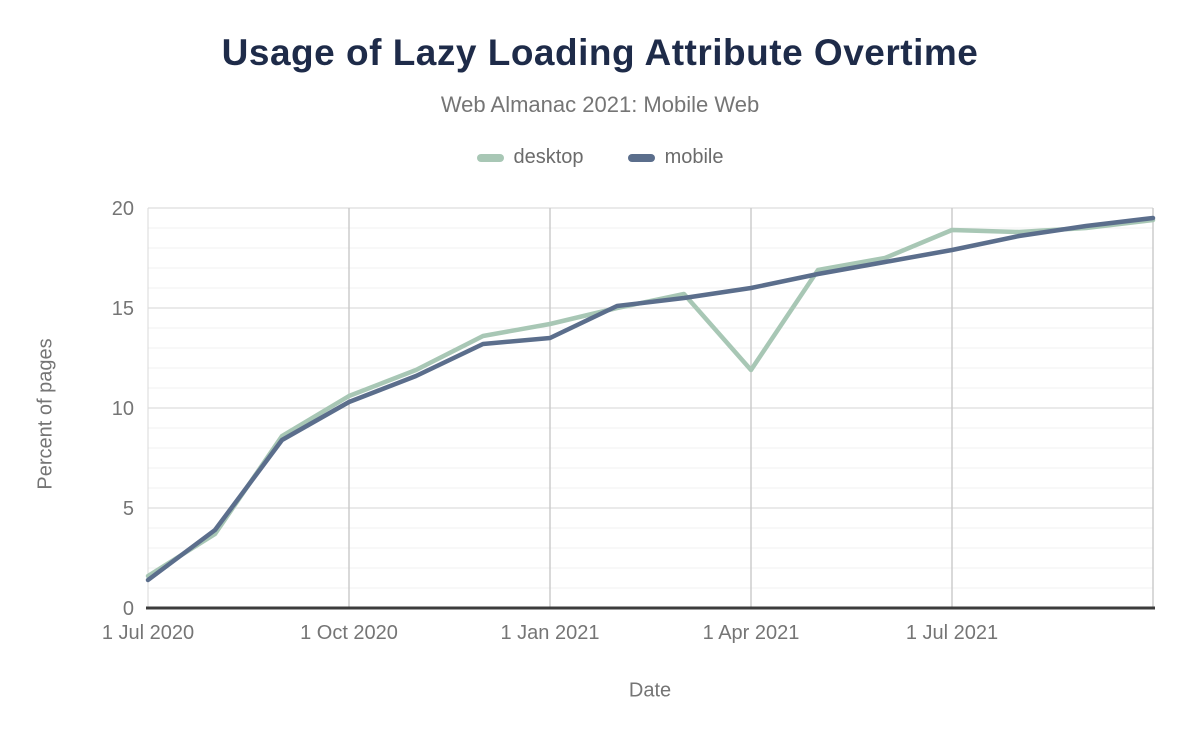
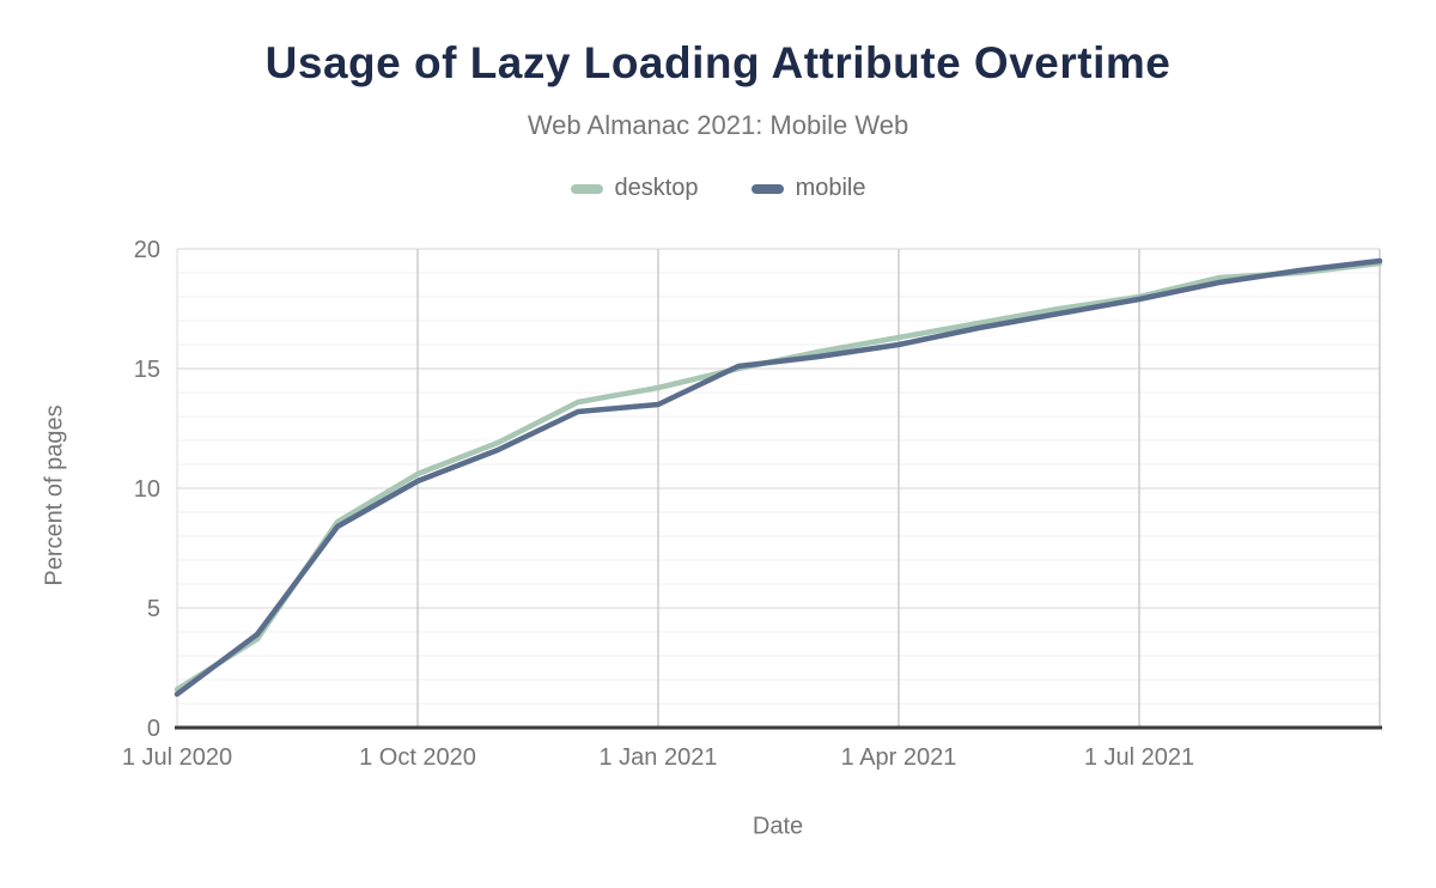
desktop/1 Apr 2021: 11.9 -> 16.3
desktop/1 Jul 2021: 18.9 -> 18.0
